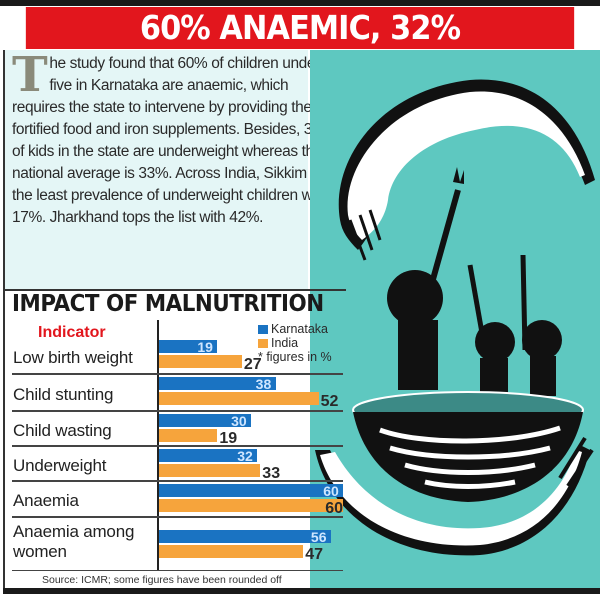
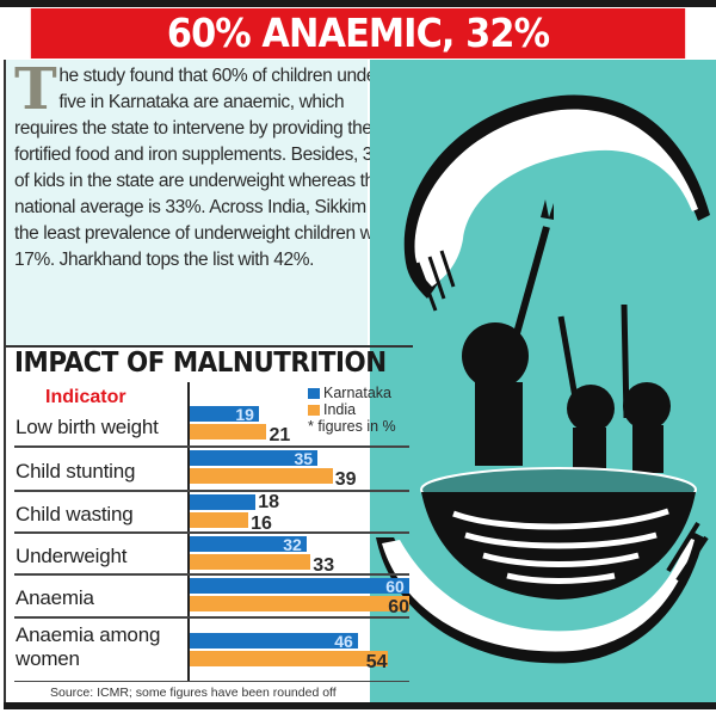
India/Low birth weight: 27 -> 21
Karnataka/Child stunting: 38 -> 35
India/Child stunting: 52 -> 39
Karnataka/Child wasting: 30 -> 18
India/Child wasting: 19 -> 16
Karnataka/Anaemia among women: 56 -> 46
India/Anaemia among women: 47 -> 54
